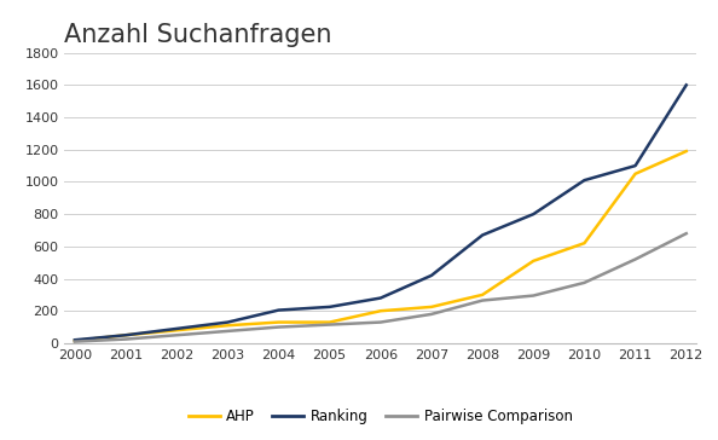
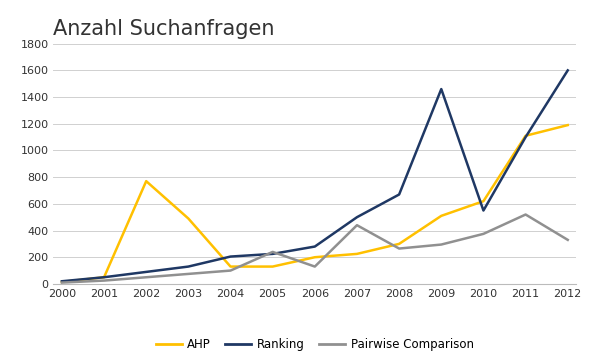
AHP/2002: 80 -> 770
AHP/2003: 110 -> 490
Pairwise Comparison/2005: 120 -> 240
Ranking/2007: 420 -> 500
Pairwise Comparison/2007: 180 -> 440
Ranking/2009: 800 -> 1460
Ranking/2010: 1010 -> 550
AHP/2011: 1050 -> 1110
Pairwise Comparison/2012: 680 -> 330
